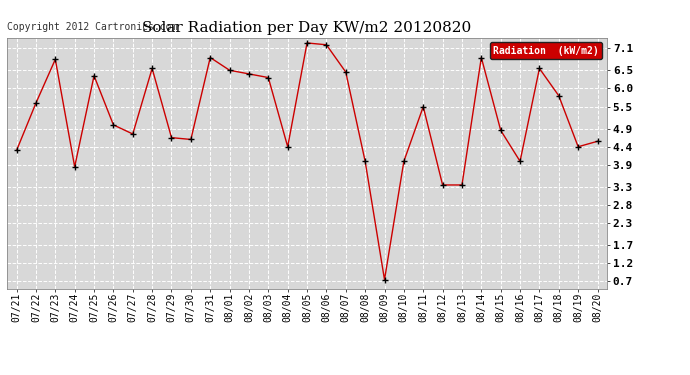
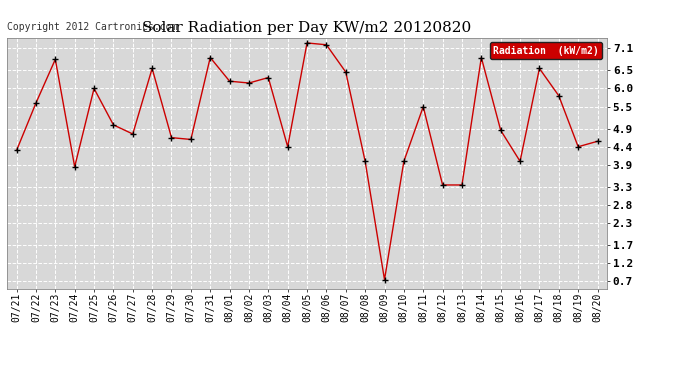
07/25: 6.35 -> 6.00
08/01: 6.50 -> 6.20
08/02: 6.40 -> 6.15
